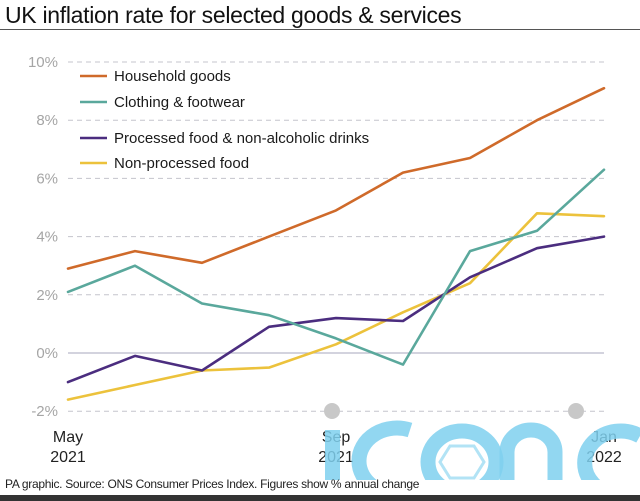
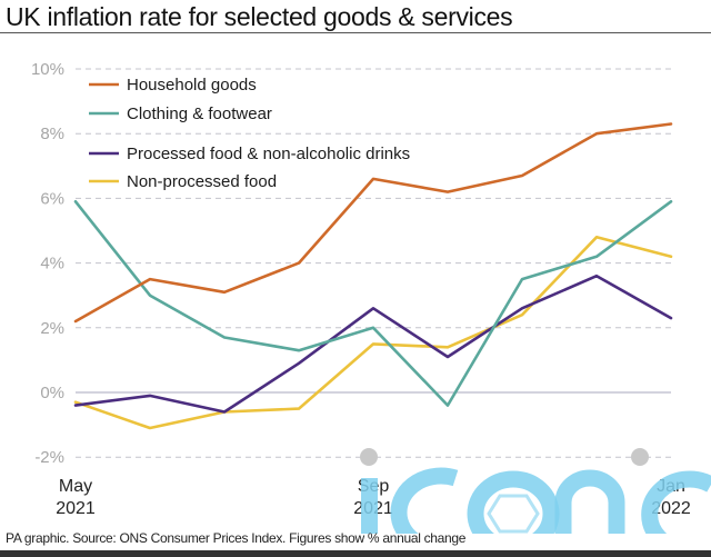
Household goods/May 2021: 2.9% -> 2.2%
Clothing & footwear/May 2021: 2.1% -> 5.9%
Processed food & non-alcoholic drinks/May 2021: -1.0% -> -0.4%
Non-processed food/May 2021: -1.6% -> -0.3%
Household goods/Sep 2021: 4.9% -> 6.6%
Clothing & footwear/Sep 2021: 0.5% -> 2.0%
Processed food & non-alcoholic drinks/Sep 2021: 1.2% -> 2.6%
Non-processed food/Sep 2021: 0.3% -> 1.5%
Household goods/Jan 2022: 9.1% -> 8.3%
Clothing & footwear/Jan 2022: 6.3% -> 5.9%
Processed food & non-alcoholic drinks/Jan 2022: 4.0% -> 2.3%
Non-processed food/Jan 2022: 4.7% -> 4.2%
